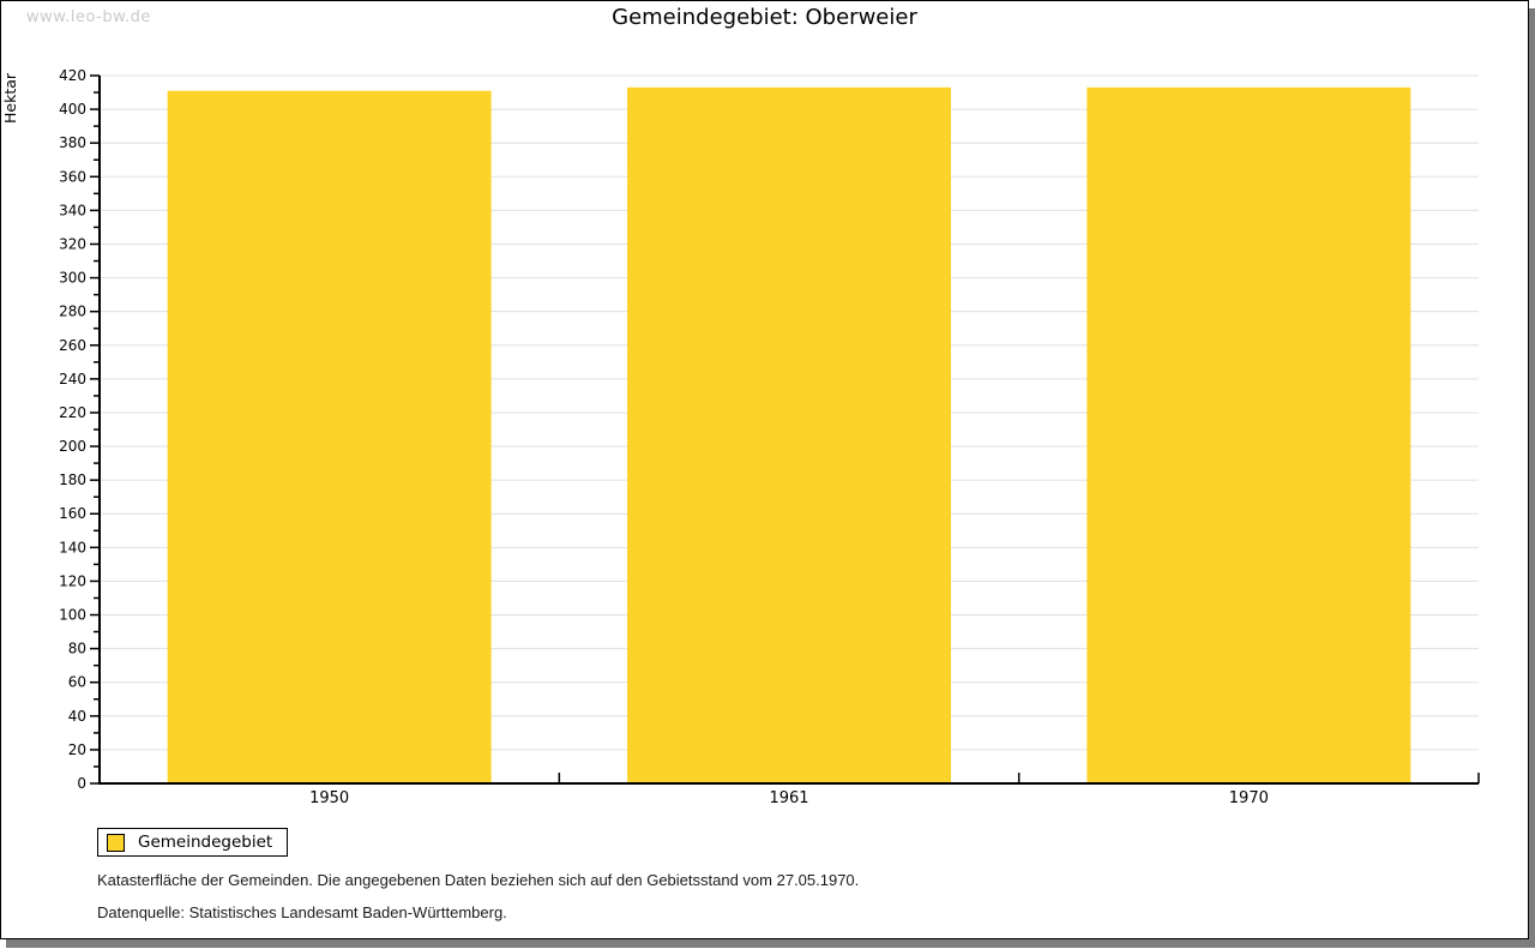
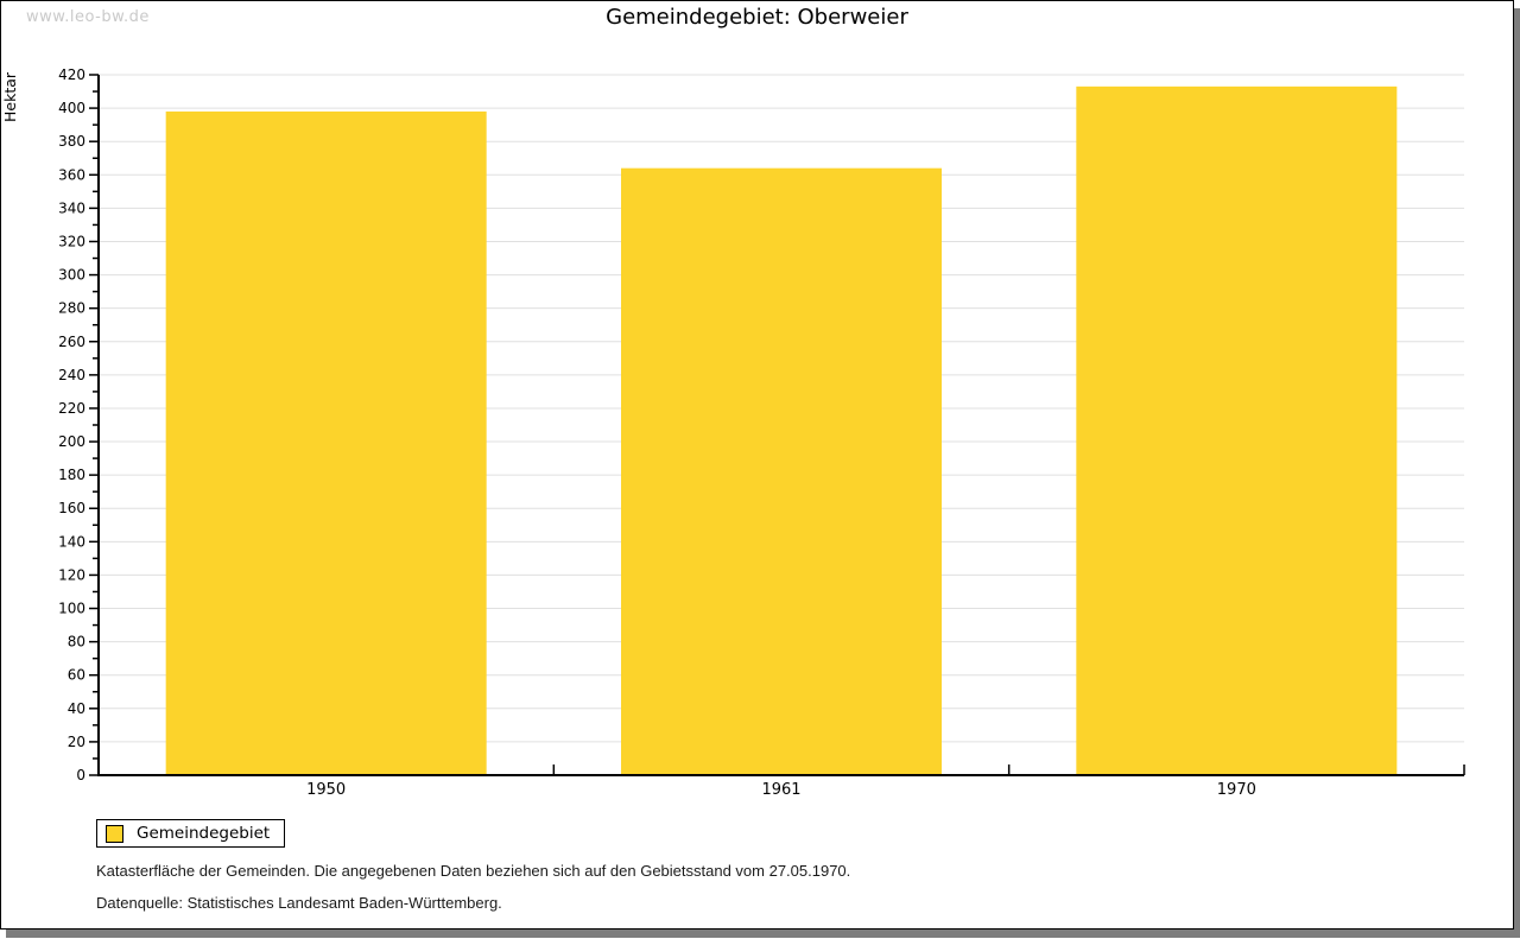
1950: 411 -> 398
1961: 413 -> 364
